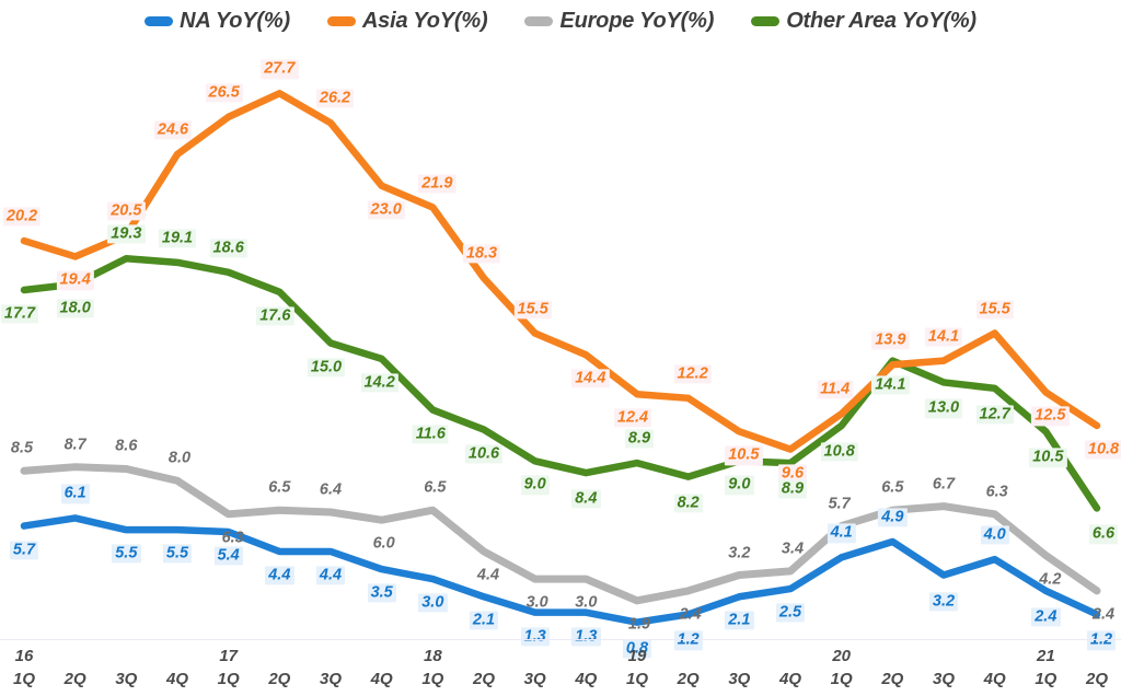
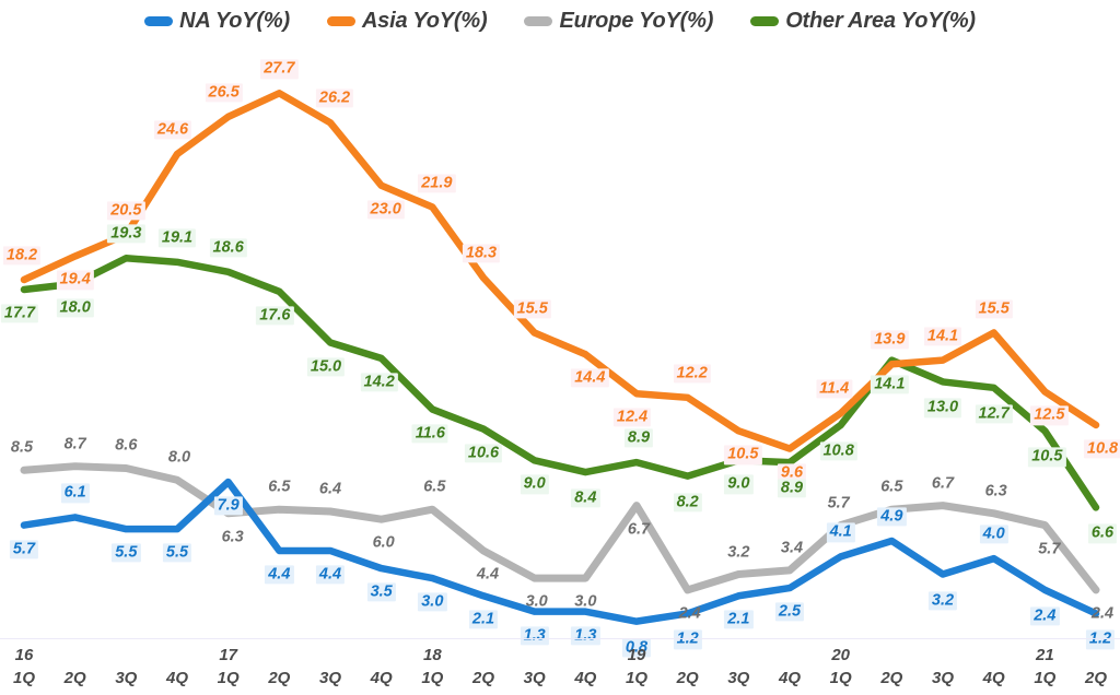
Asia YoY(%)/16 1Q: 20.2 -> 18.2
NA YoY(%)/17 1Q: 5.4 -> 7.9
Europe YoY(%)/19 1Q: 1.9 -> 6.7
Europe YoY(%)/21 1Q: 4.2 -> 5.7
